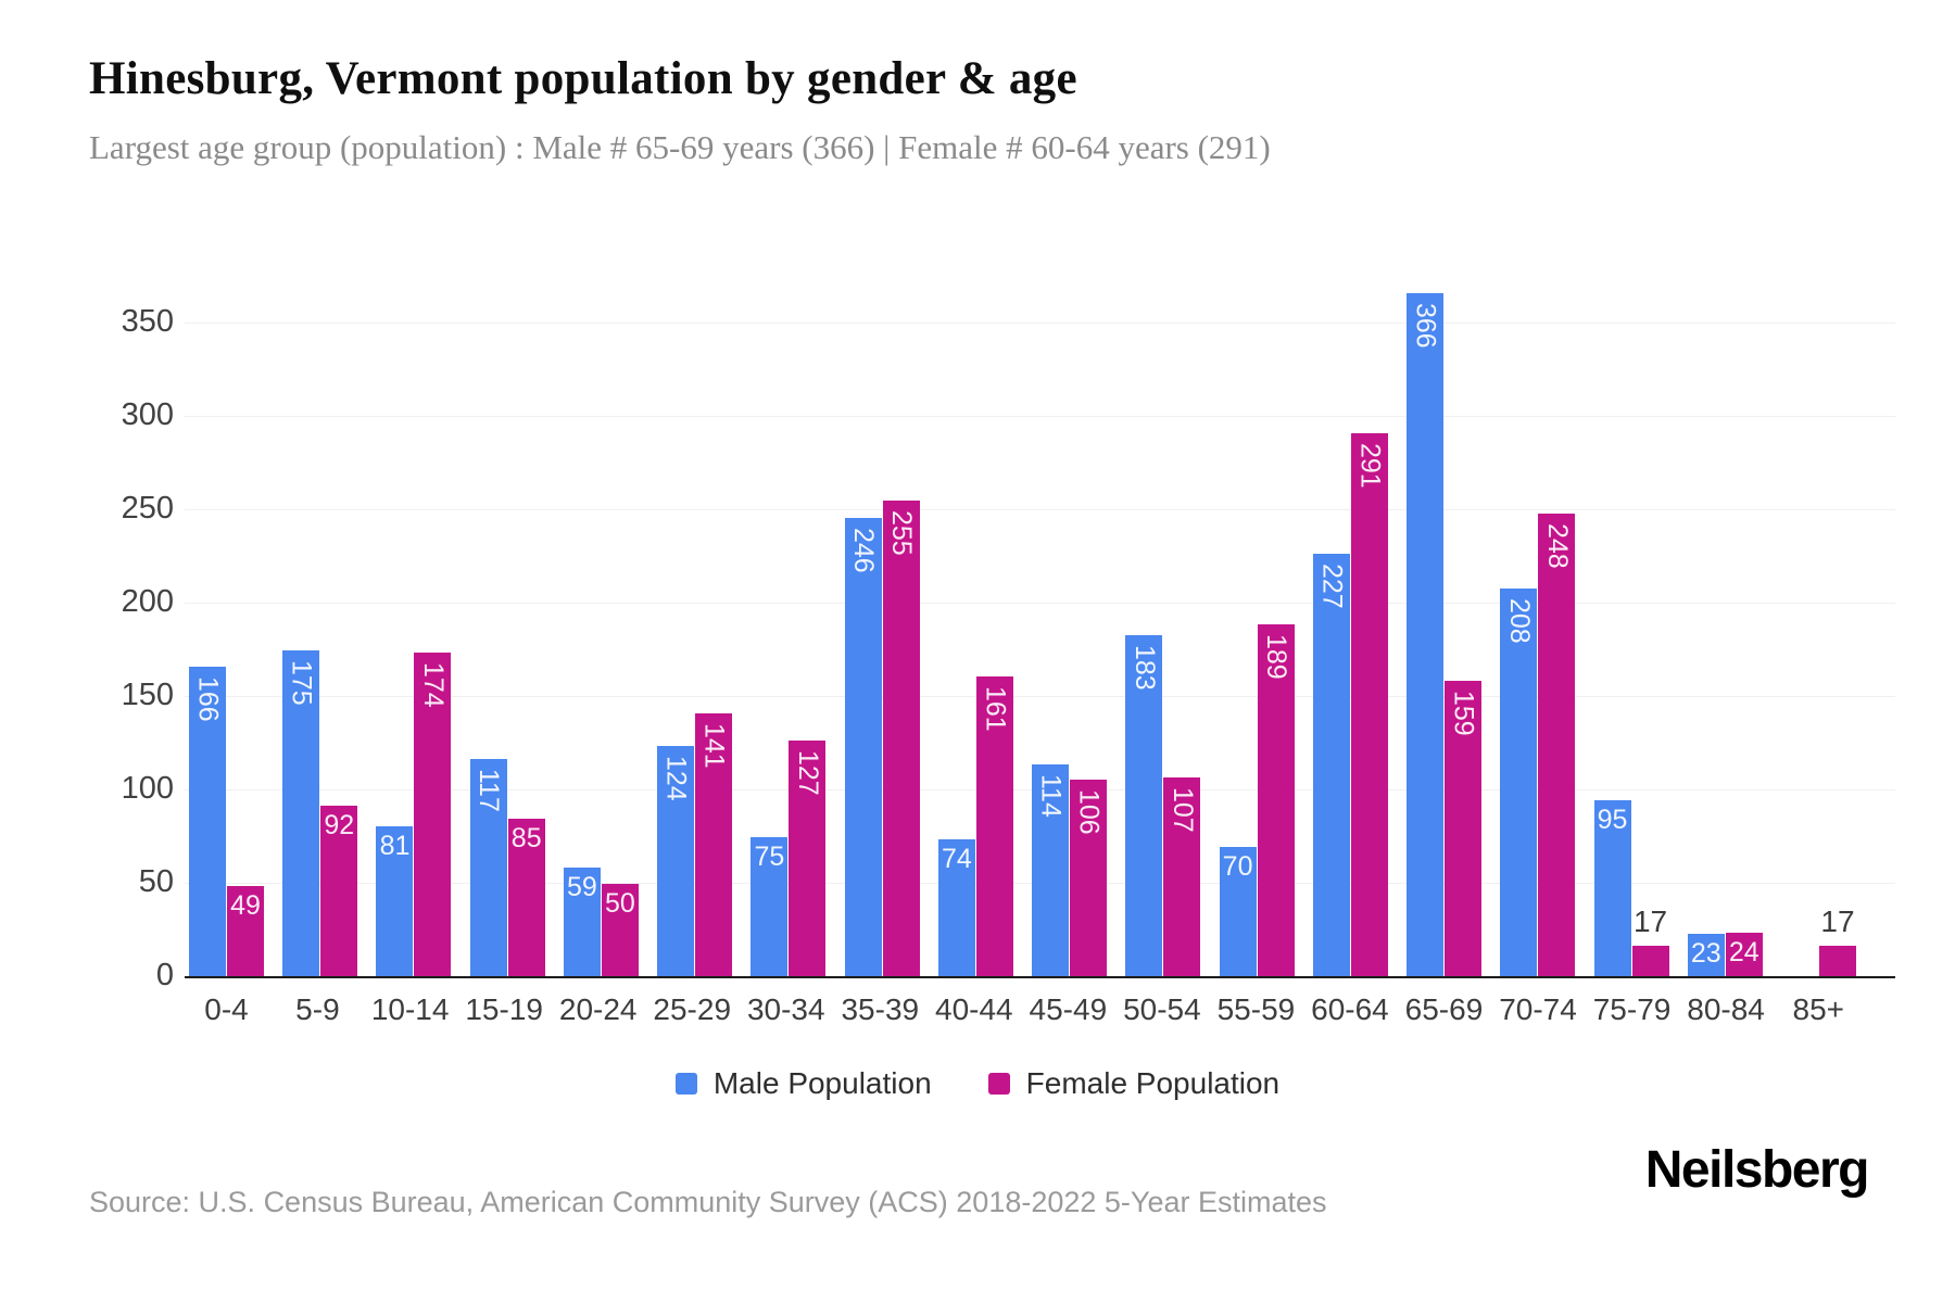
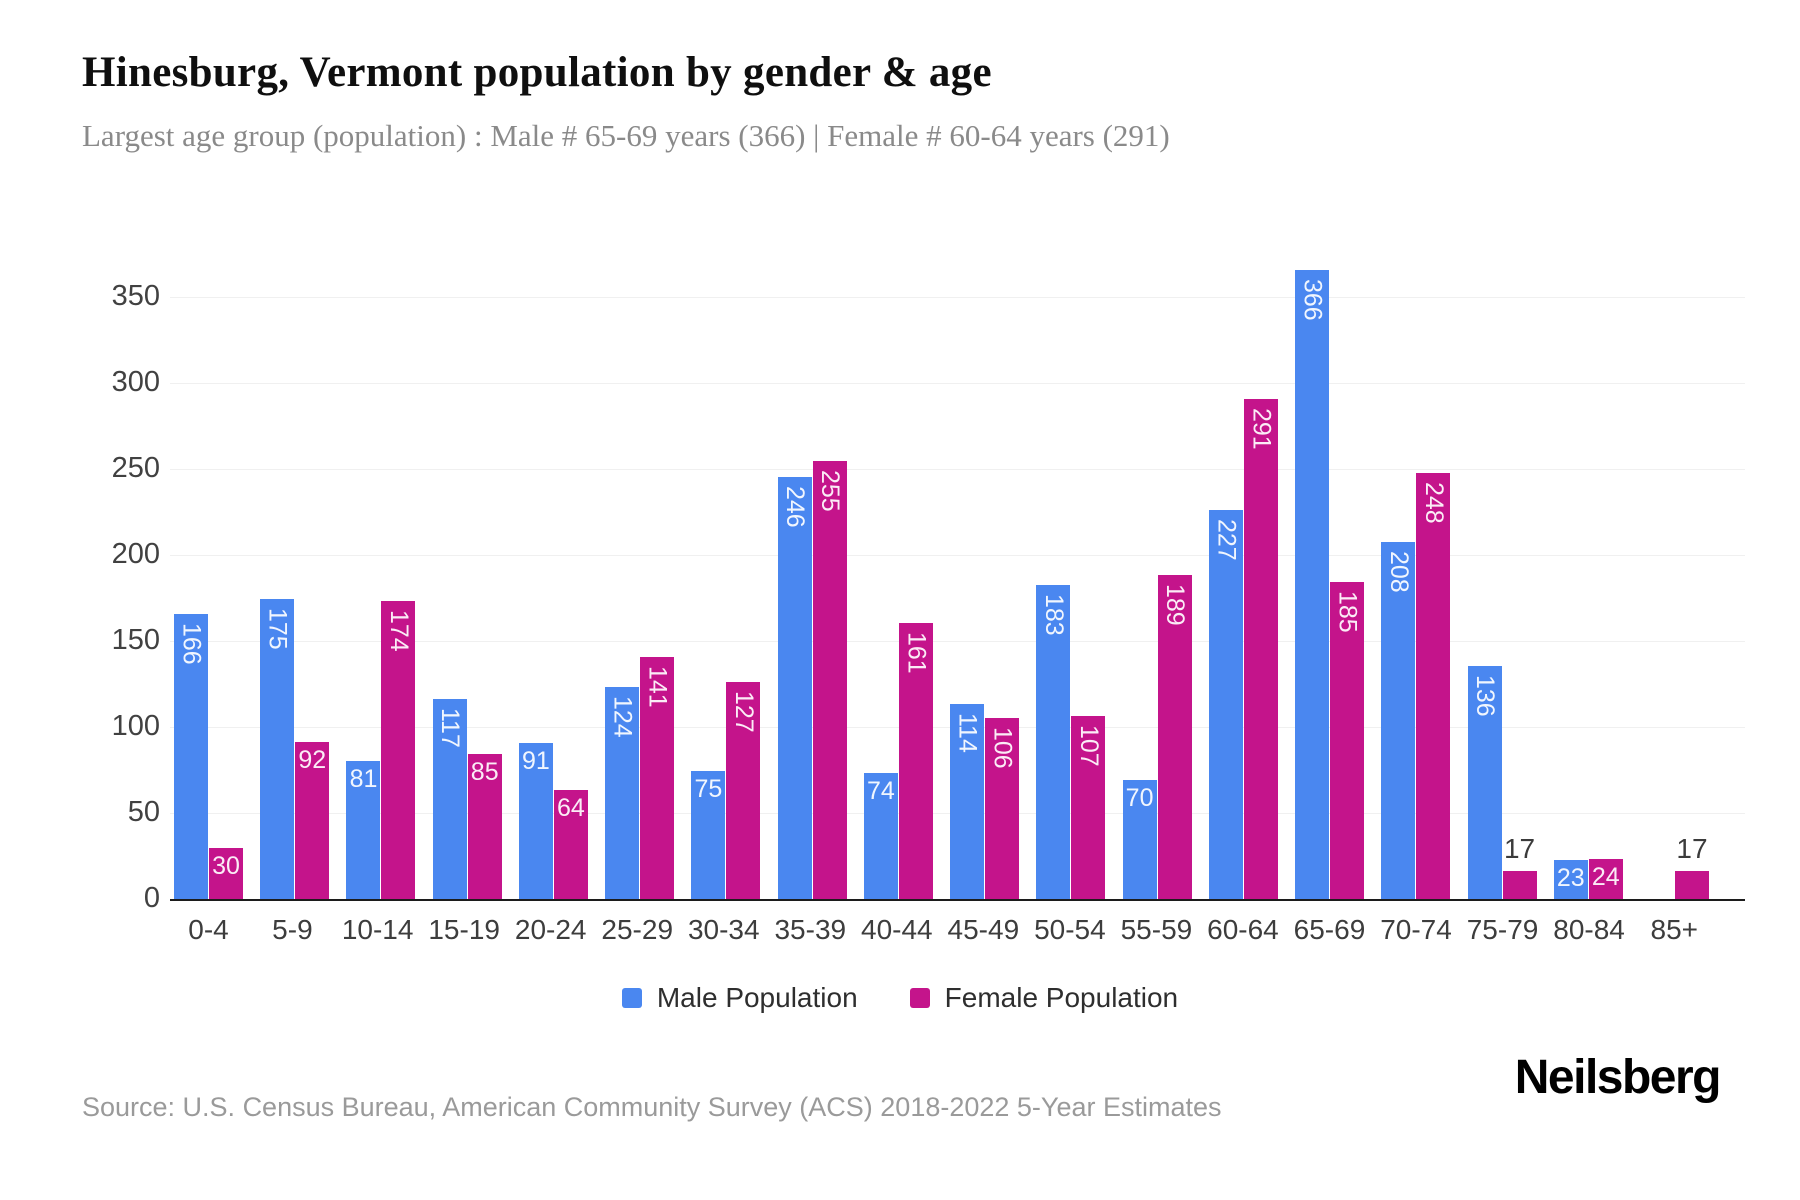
Female Population/0-4: 49 -> 30
Male Population/20-24: 59 -> 91
Female Population/20-24: 50 -> 64
Female Population/65-69: 159 -> 185
Male Population/75-79: 95 -> 136
